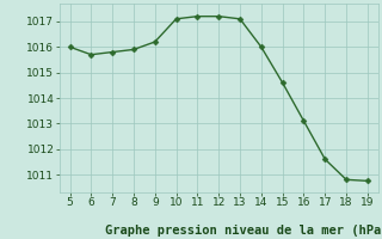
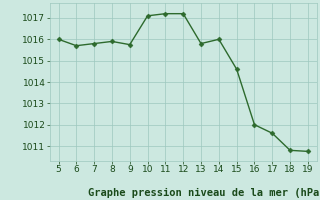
9: 1016.20 -> 1015.75
13: 1017.10 -> 1015.80
16: 1013.10 -> 1012.00
